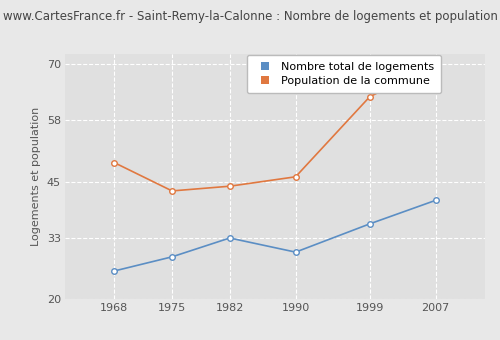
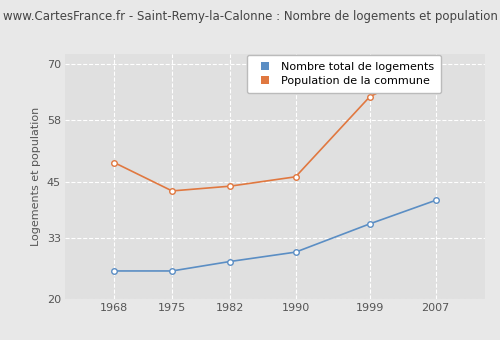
Nombre total de logements/1975: 29 -> 26
Nombre total de logements/1982: 33 -> 28
